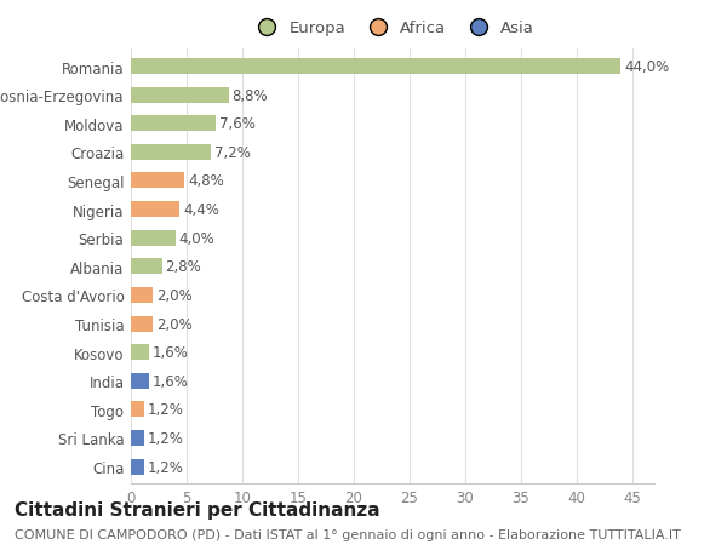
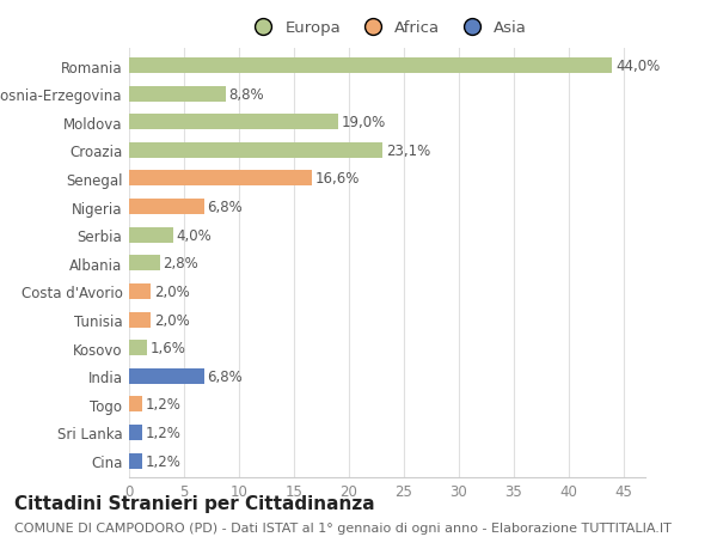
Moldova: 7,6% -> 19,0%
Croazia: 7,2% -> 23,1%
Senegal: 4,8% -> 16,6%
Nigeria: 4,4% -> 6,8%
India: 1,6% -> 6,8%
